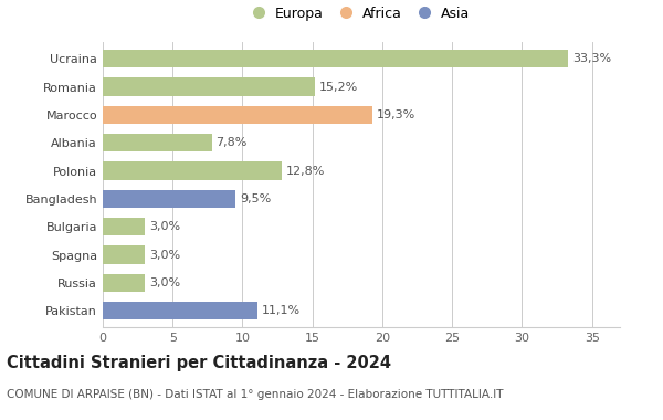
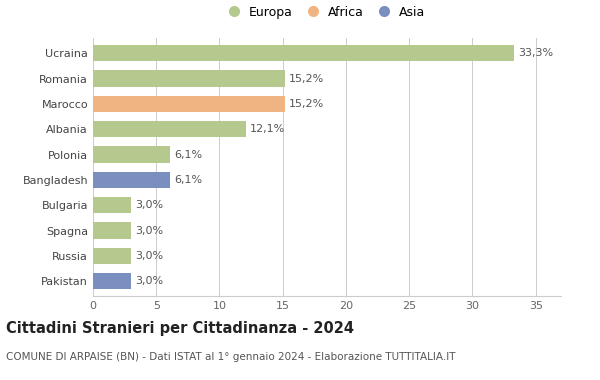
Marocco: 19,3% -> 15,2%
Albania: 7,8% -> 12,1%
Polonia: 12,8% -> 6,1%
Bangladesh: 9,5% -> 6,1%
Pakistan: 11,1% -> 3,0%
